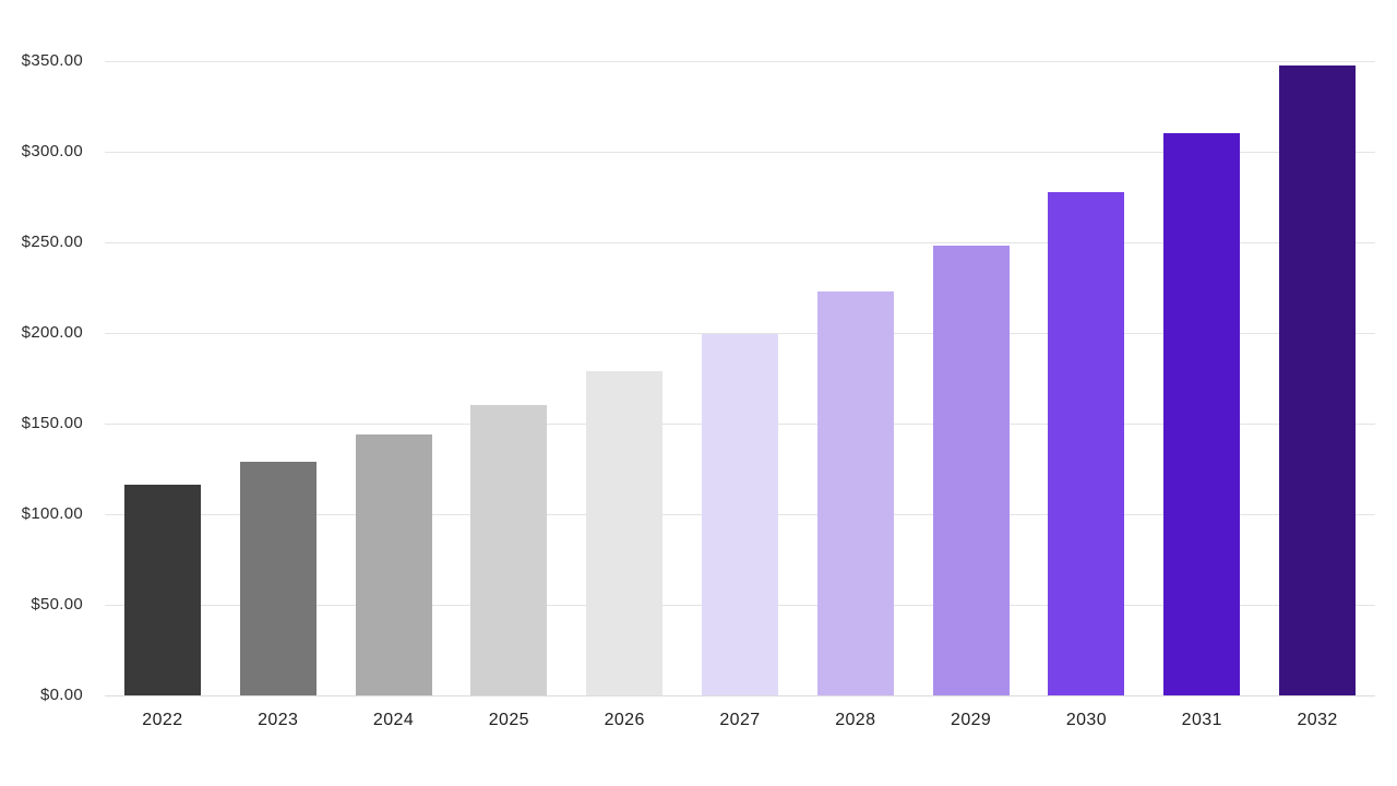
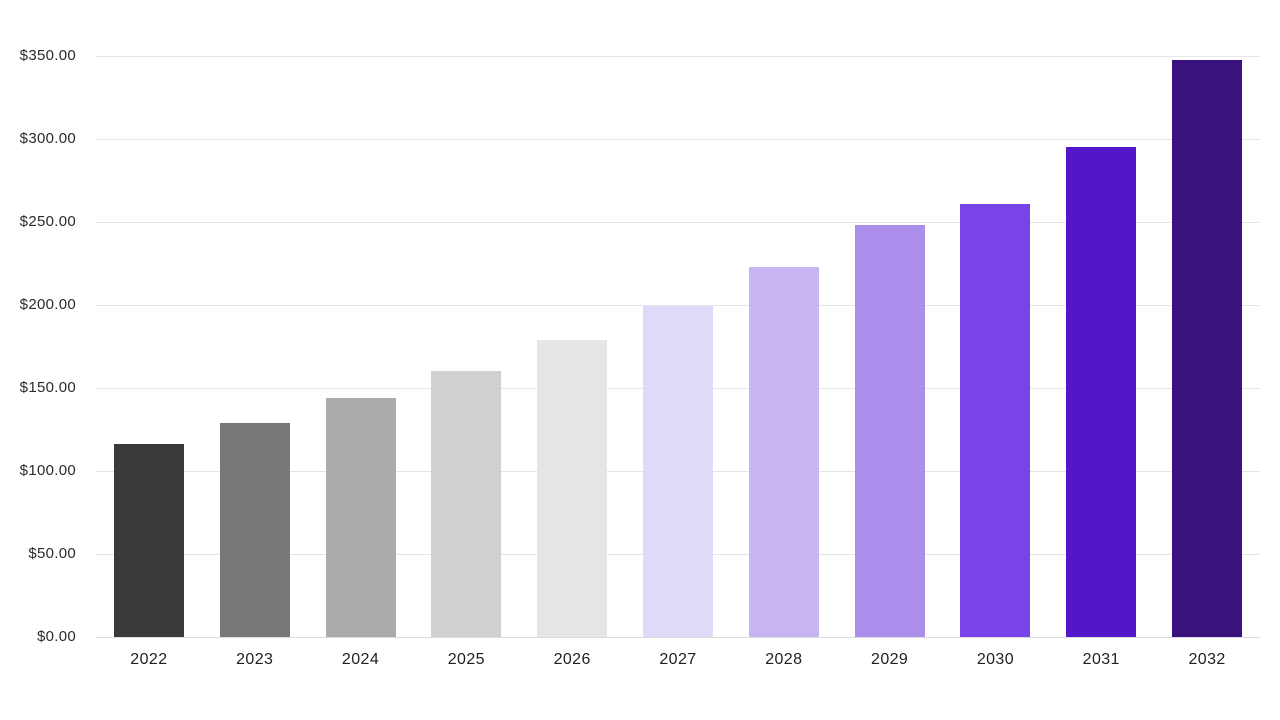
2030: $278 -> $261
2031: $310 -> $295
